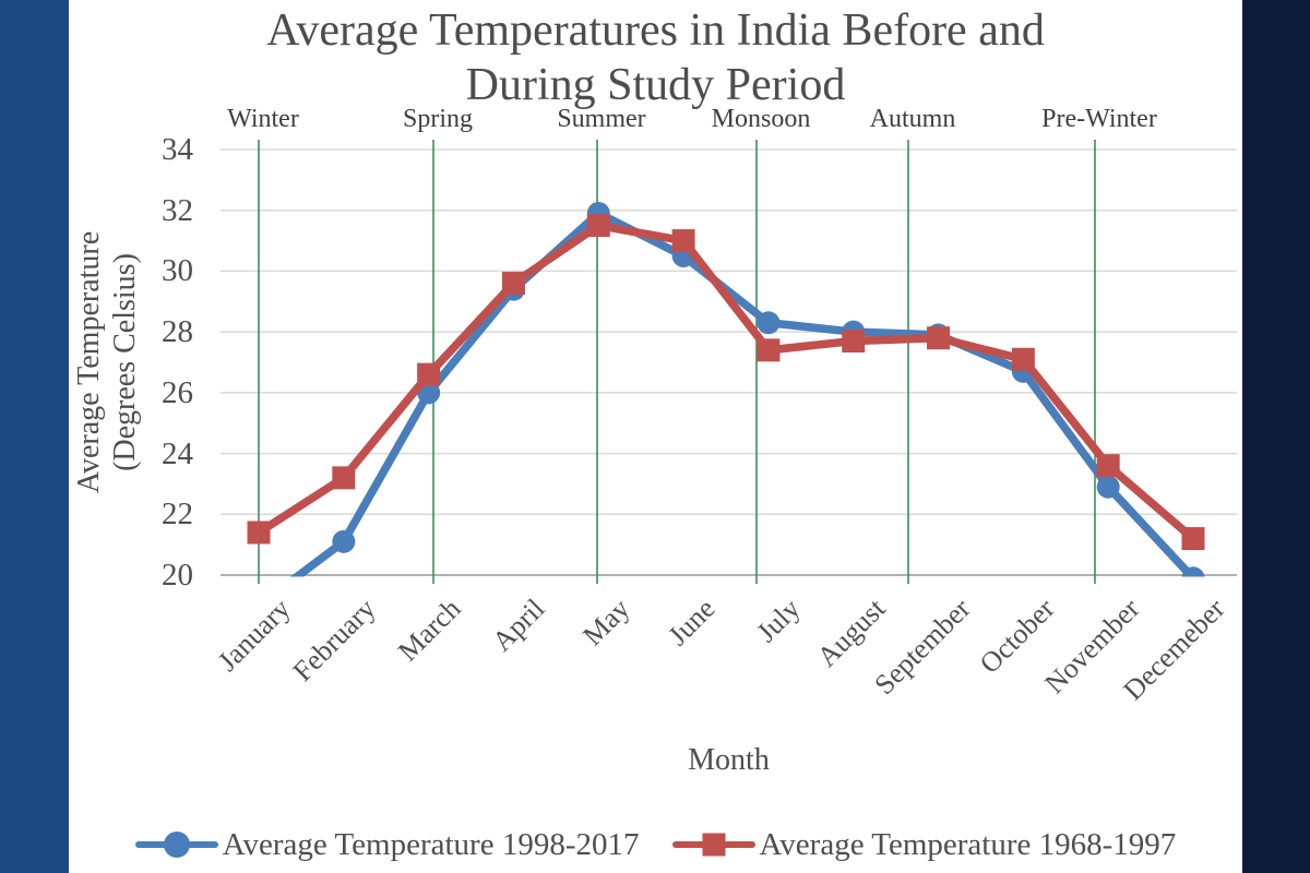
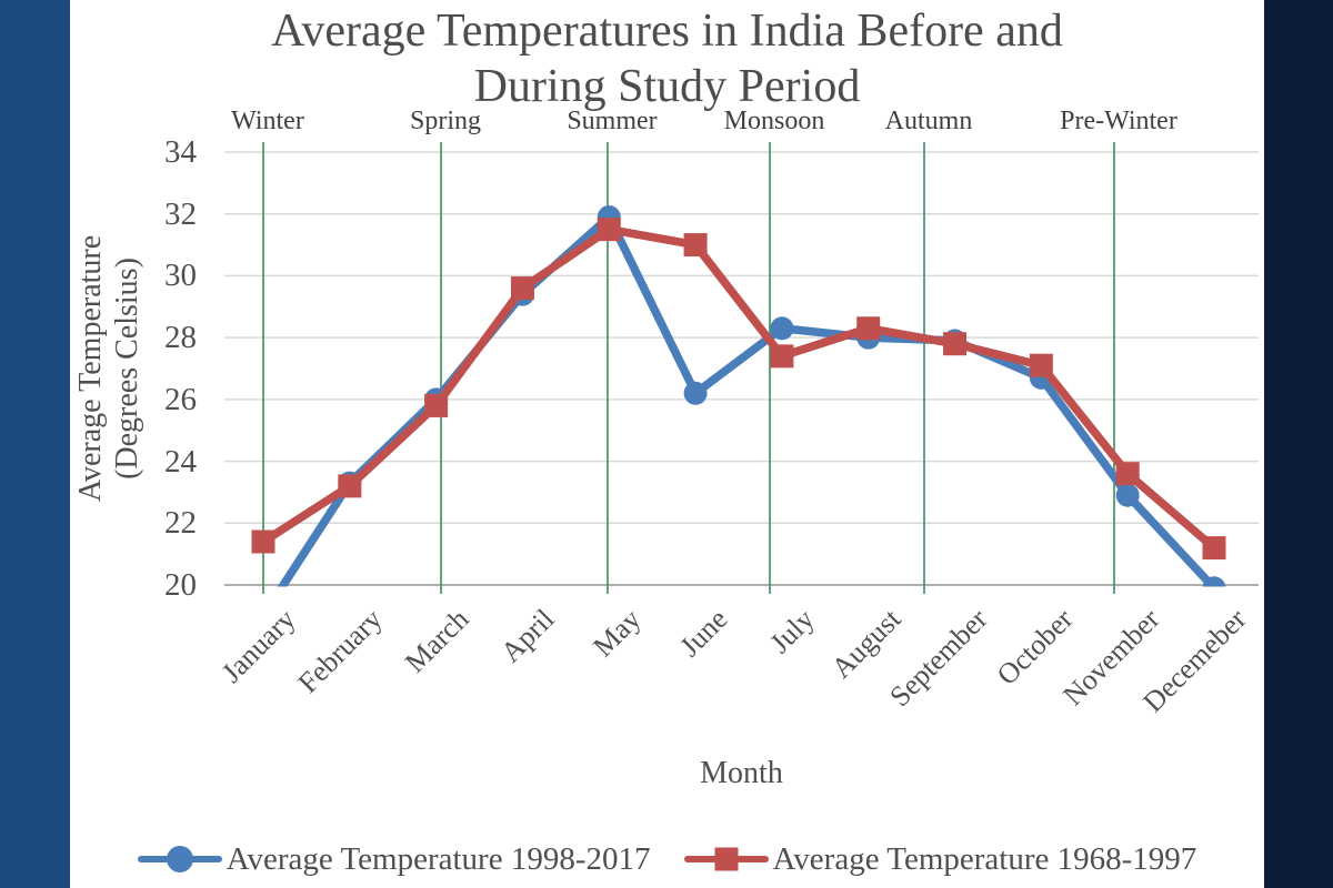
Average Temperature 1998-2017/February: 21.1 -> 23.3
Average Temperature 1968-1997/March: 26.6 -> 25.8
Average Temperature 1998-2017/June: 30.5 -> 26.2
Average Temperature 1968-1997/August: 27.7 -> 28.3
